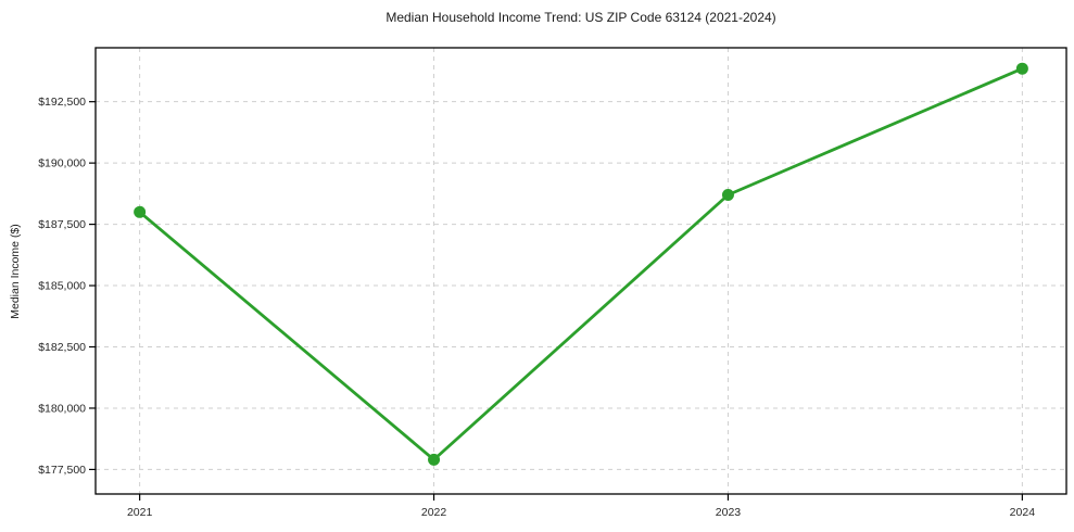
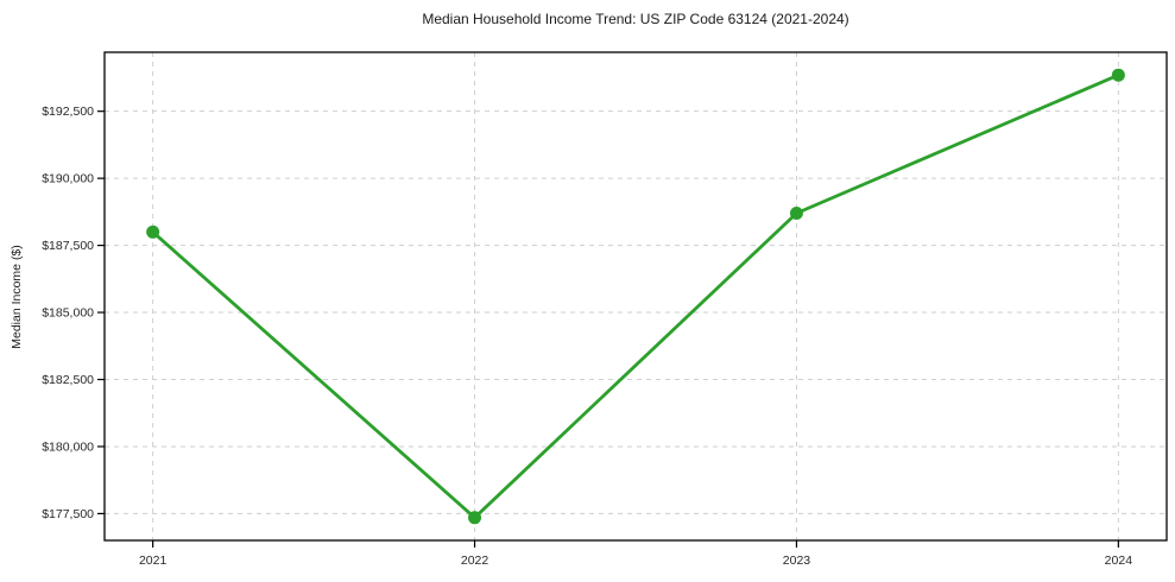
2022: $177900 -> $177400
